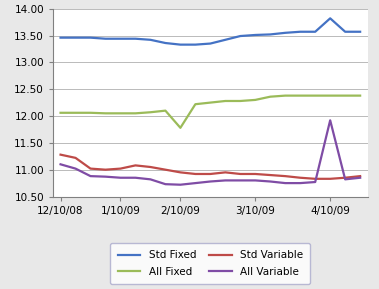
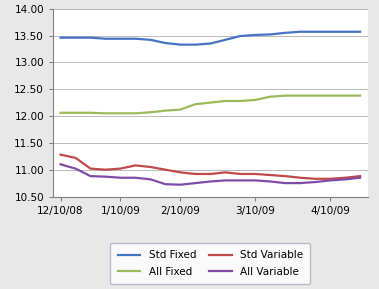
All Fixed/2/10/09: 11.78 -> 12.12
Std Fixed/4/10/09: 13.82 -> 13.57
All Variable/4/10/09: 11.92 -> 10.80
